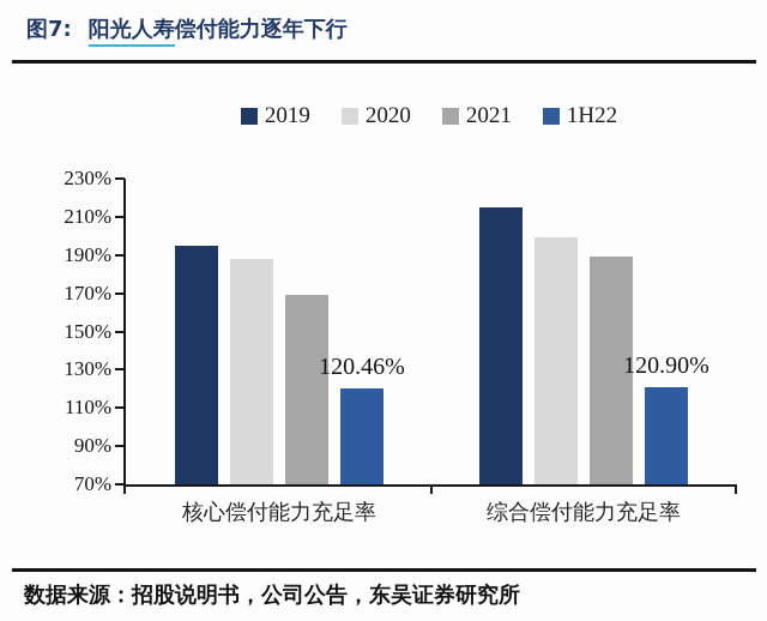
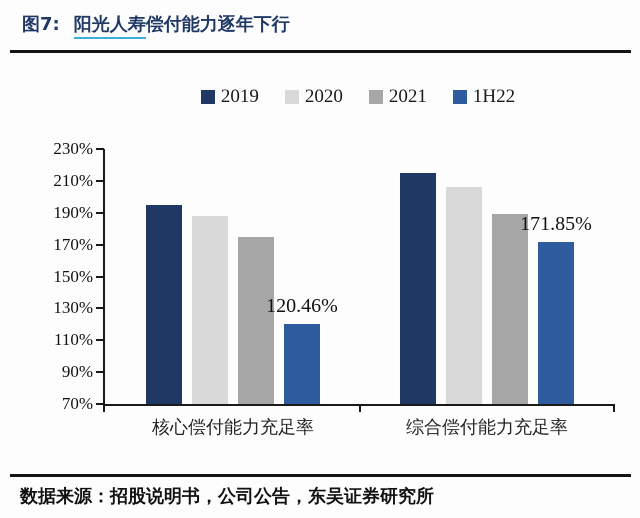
2021/核心偿付能力充足率: 169% -> 175%
2020/综合偿付能力充足率: 199% -> 206%
1H22/综合偿付能力充足率: 120.90% -> 171.85%
